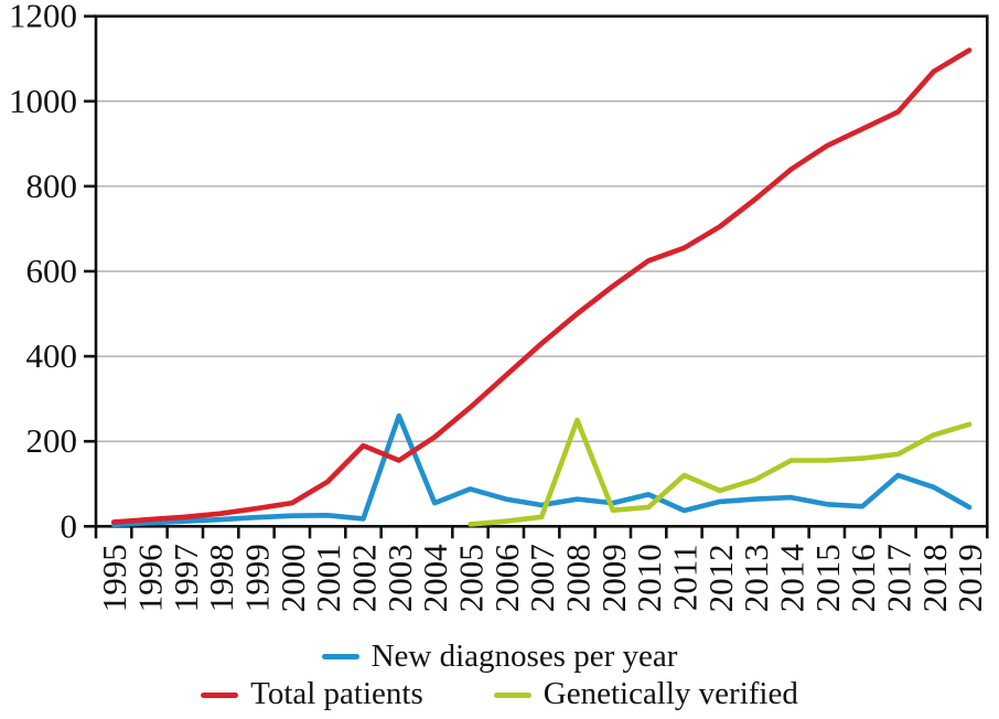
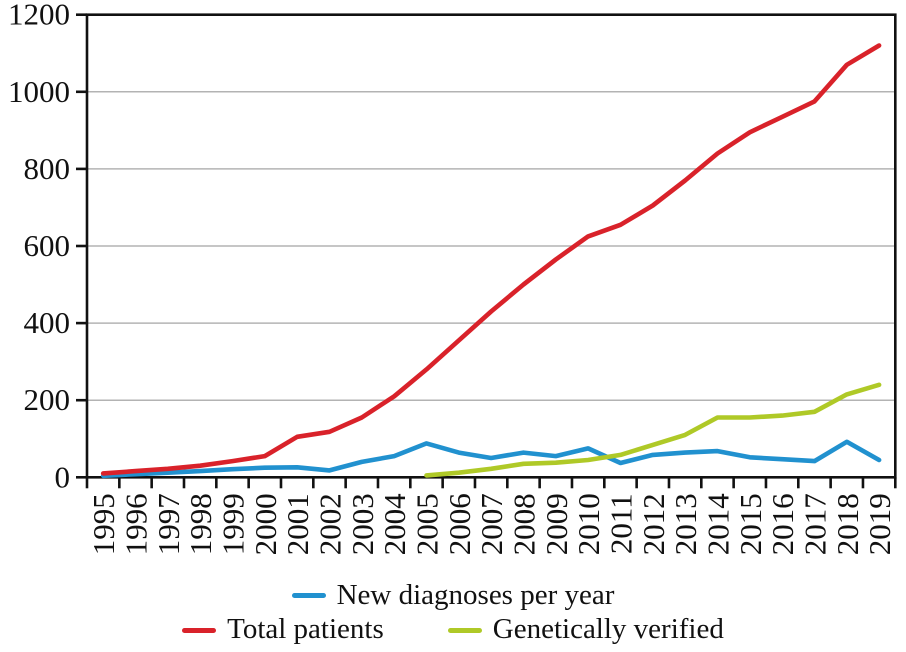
Total patients/2002: 190 -> 120
New diagnoses per year/2003: 260 -> 40
Genetically verified/2008: 250 -> 40
Genetically verified/2011: 120 -> 60
New diagnoses per year/2017: 120 -> 40
